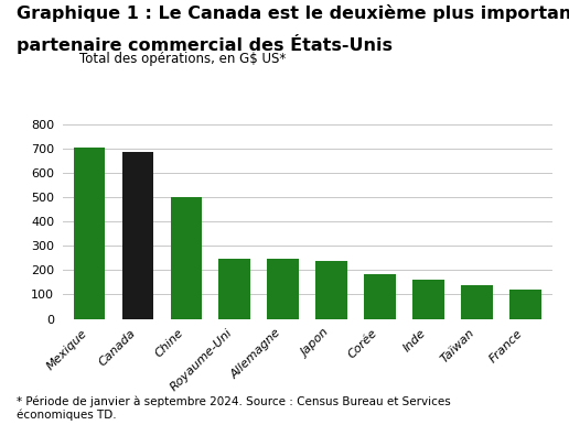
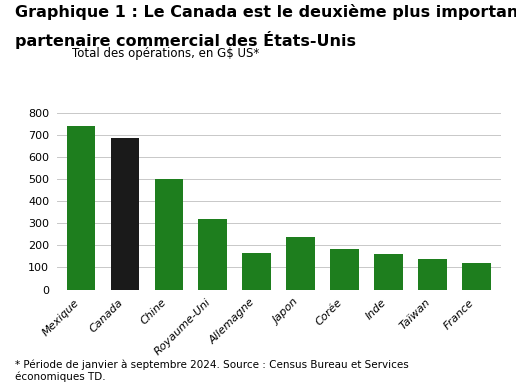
Mexique: 705 -> 740
Royaume-Uni: 248 -> 320
Allemagne: 248 -> 165
